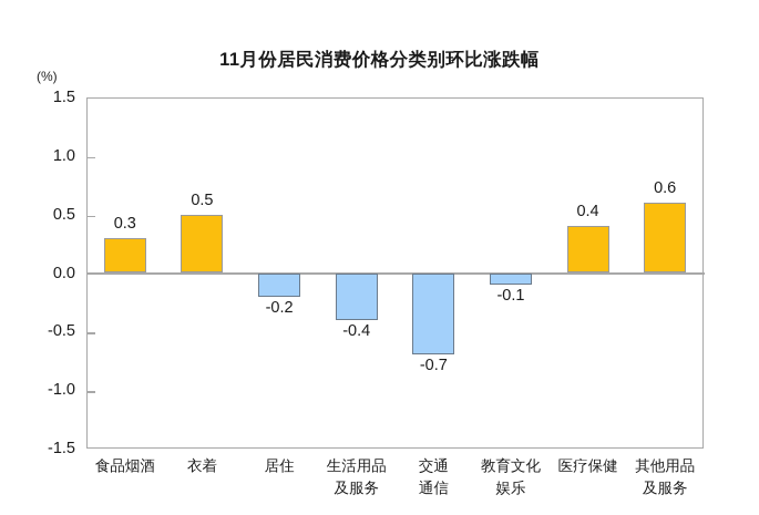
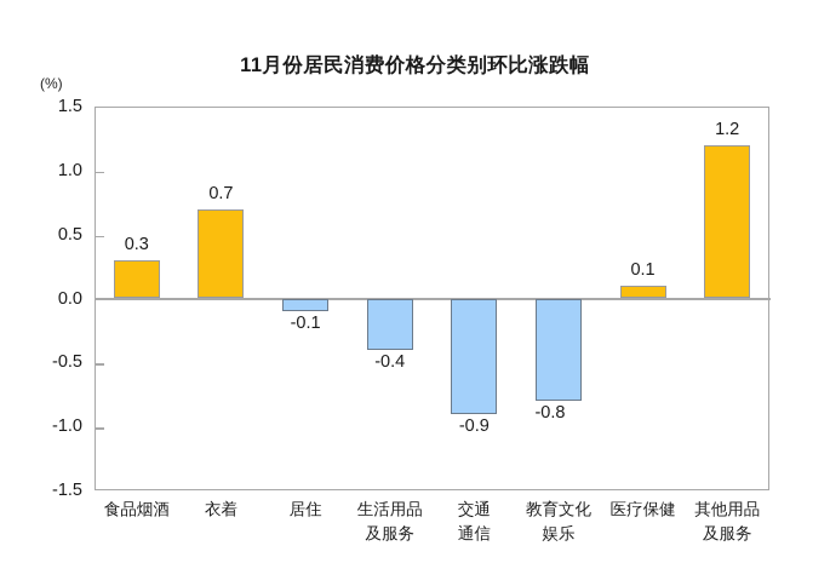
衣着: 0.5 -> 0.7
居住: -0.2 -> -0.1
交通 通信: -0.7 -> -0.9
教育文化 娱乐: -0.1 -> -0.8
医疗保健: 0.4 -> 0.1
其他用品 及服务: 0.6 -> 1.2
